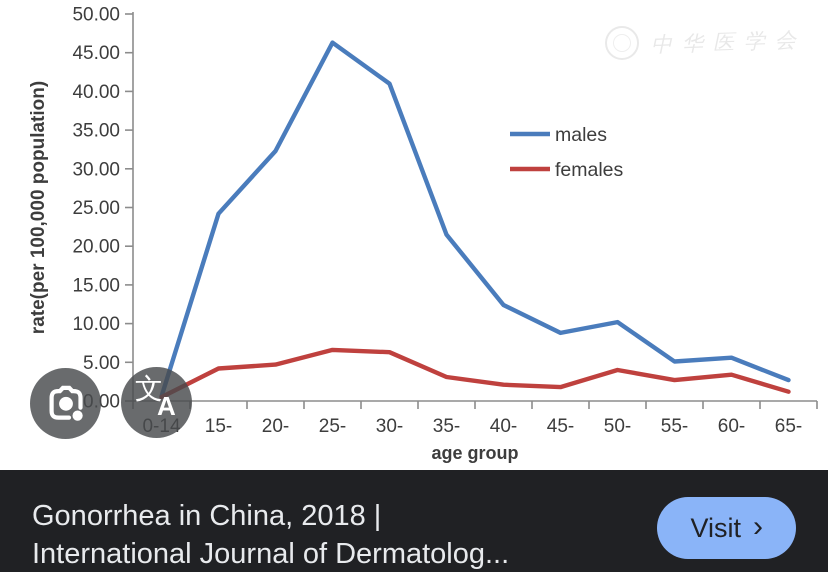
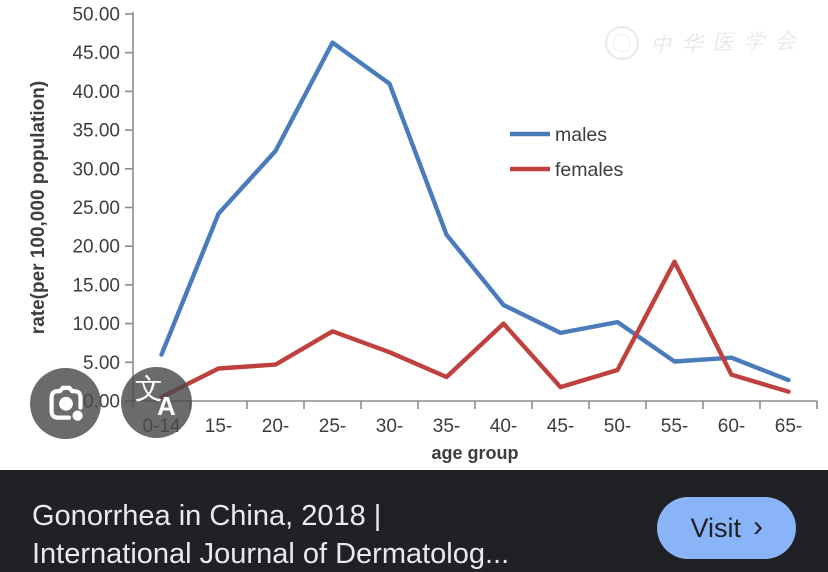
males/0-14: 1 -> 6
females/25-: 7 -> 9
females/40-: 2 -> 10
females/55-: 3 -> 18
